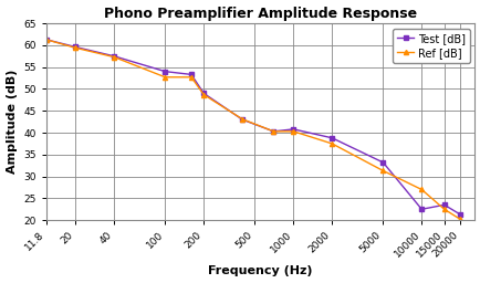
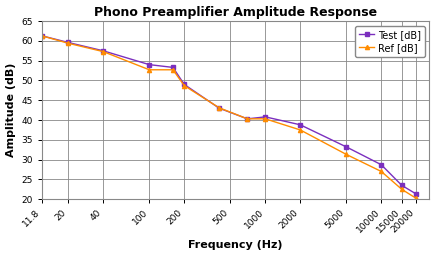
Test [dB]/10000: 22.5 -> 28.7
